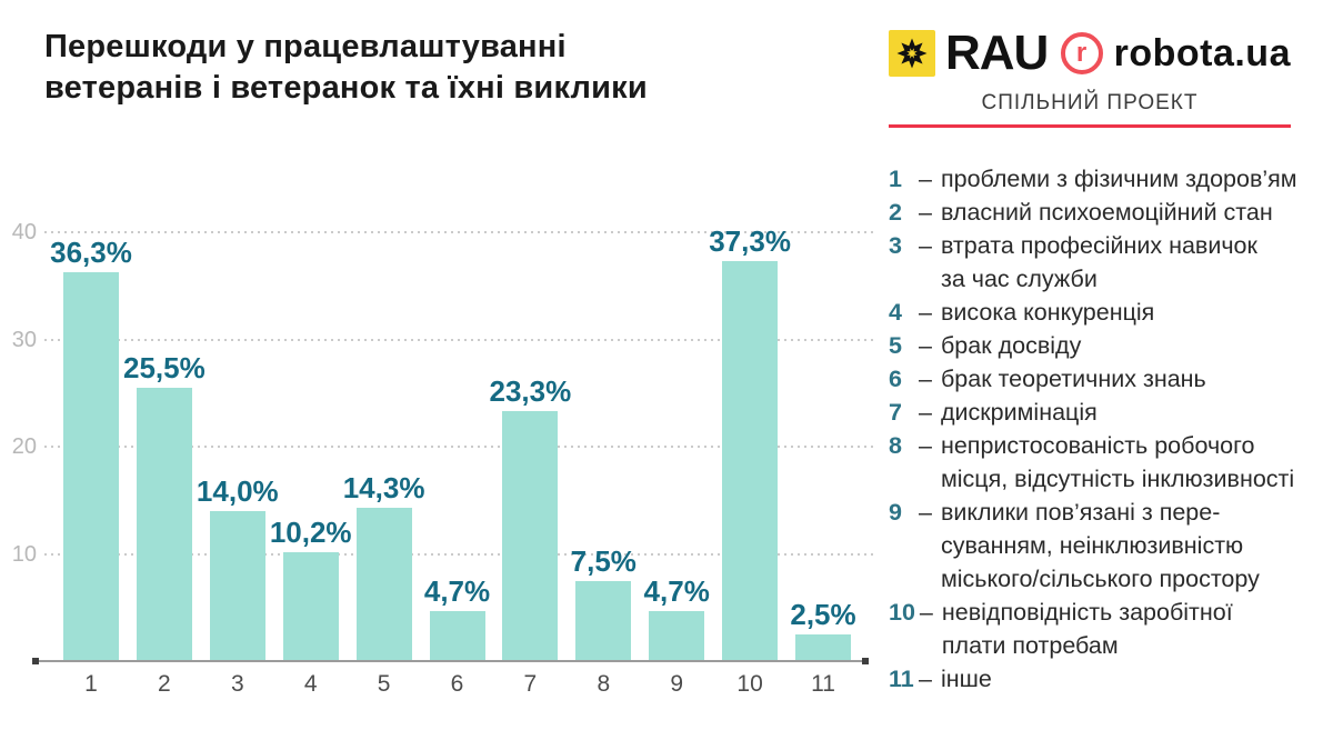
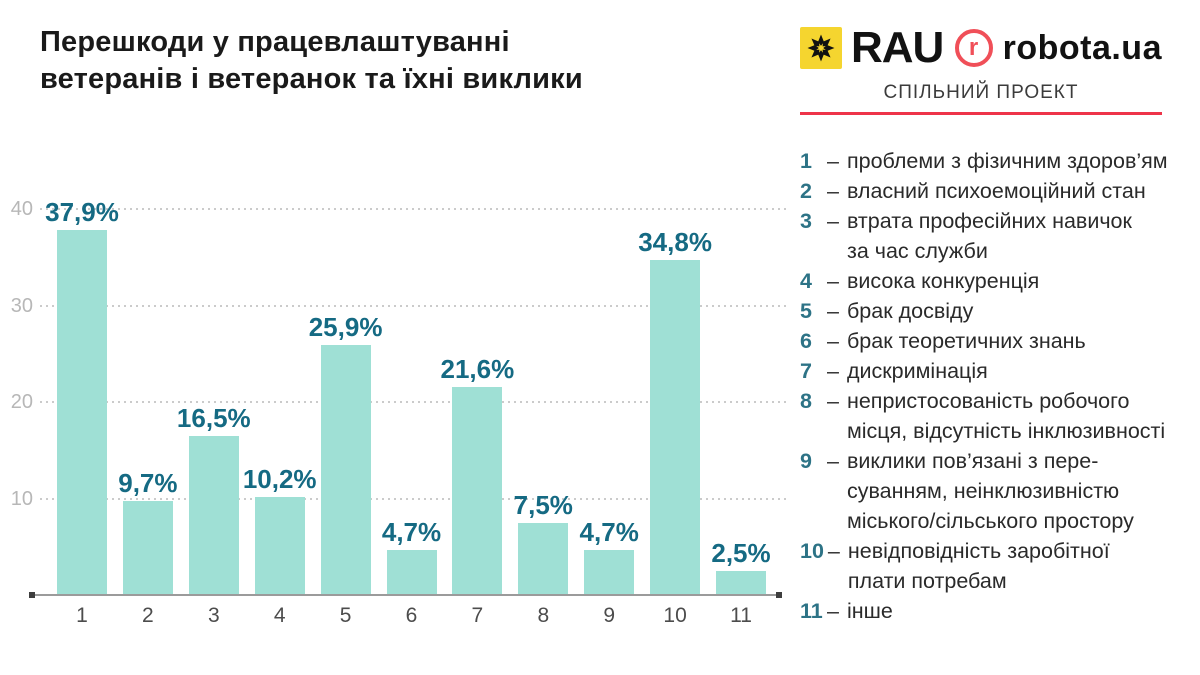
1: 36,3% -> 37,9%
2: 25,5% -> 9,7%
3: 14,0% -> 16,5%
5: 14,3% -> 25,9%
7: 23,3% -> 21,6%
10: 37,3% -> 34,8%
